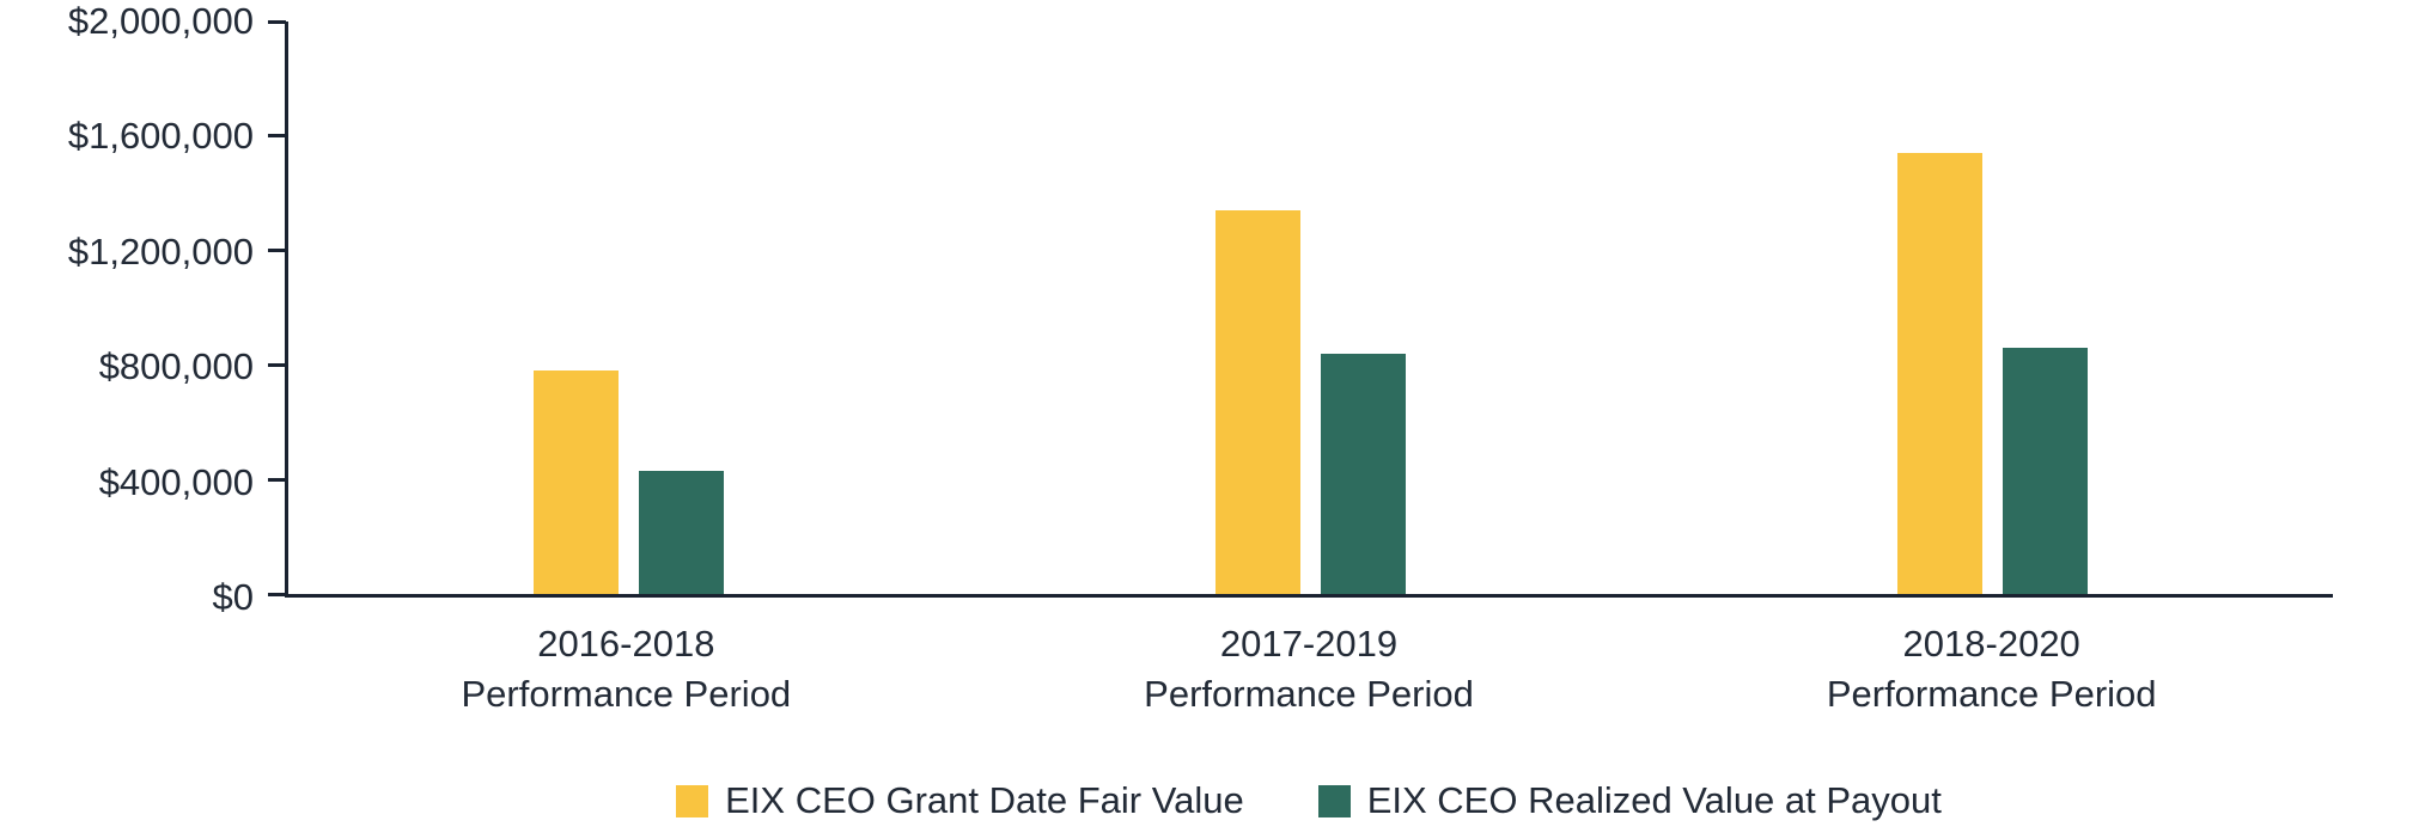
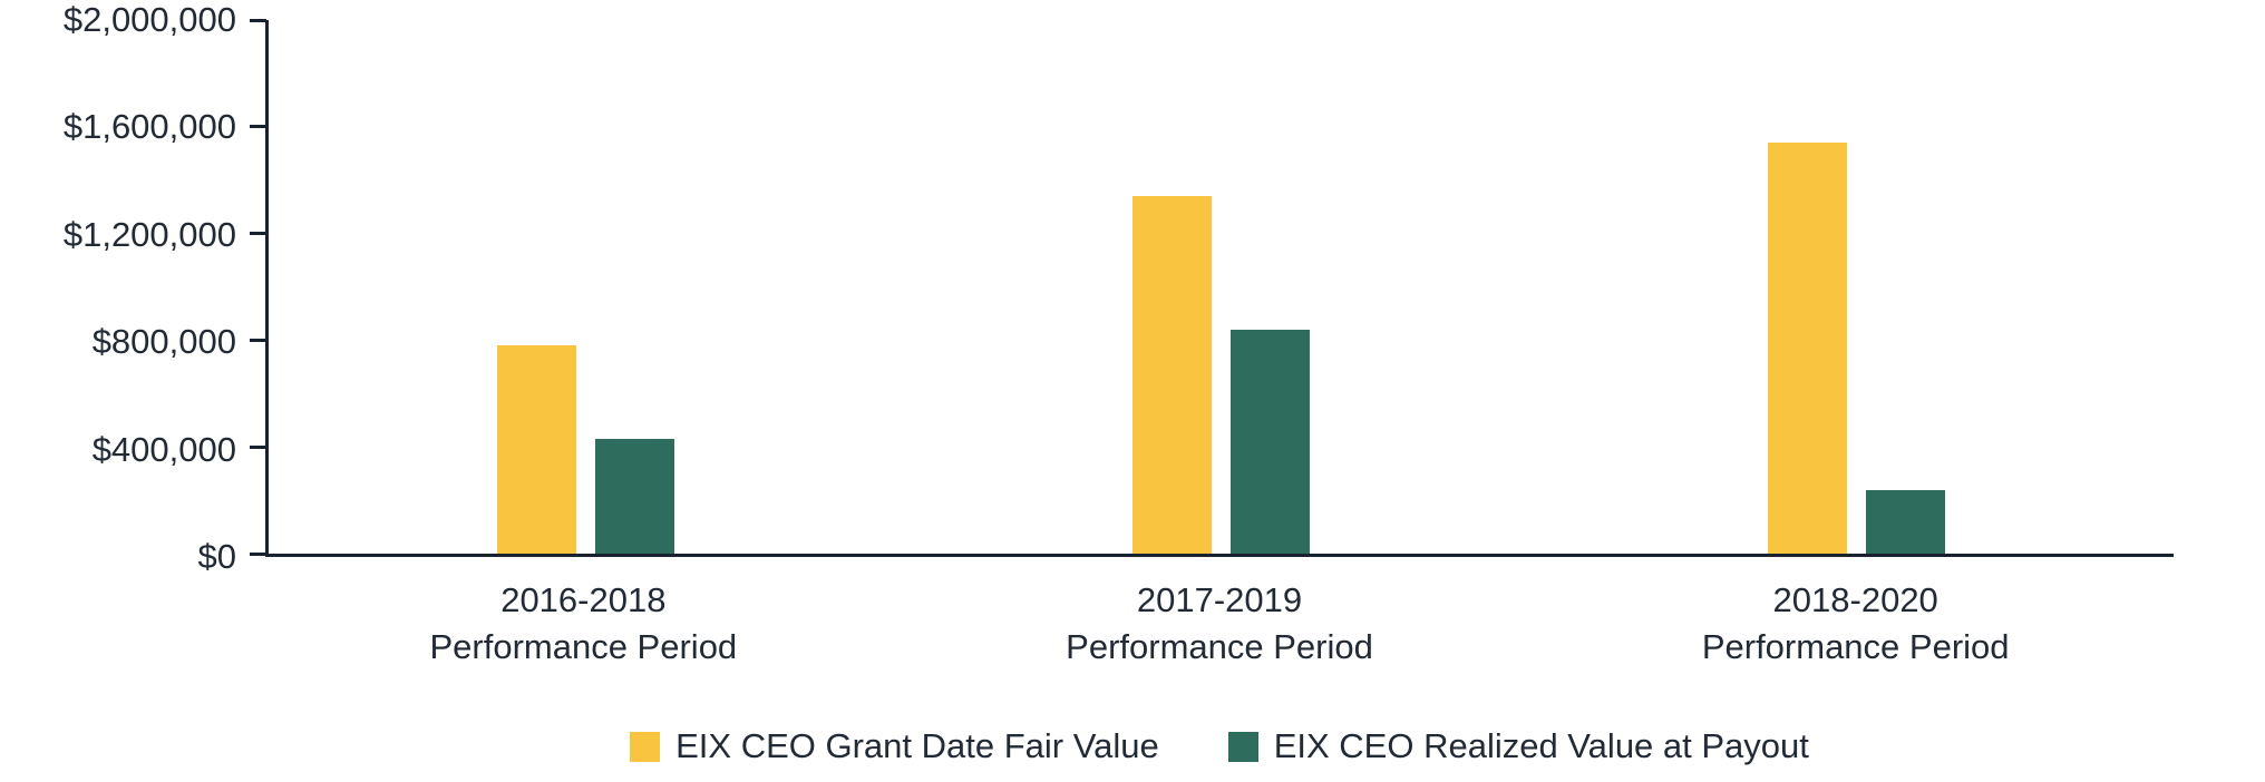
EIX CEO Realized Value at Payout/2018-2020: $860000 -> $240000
